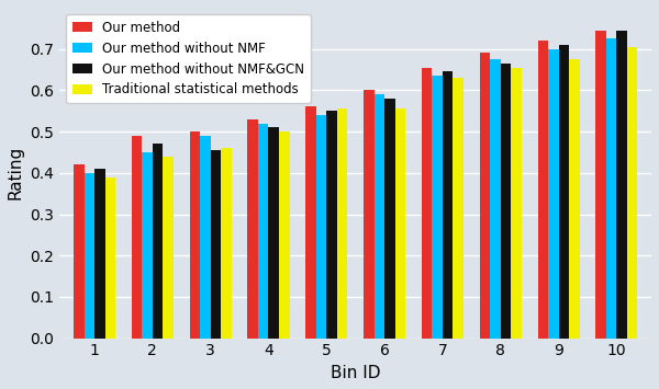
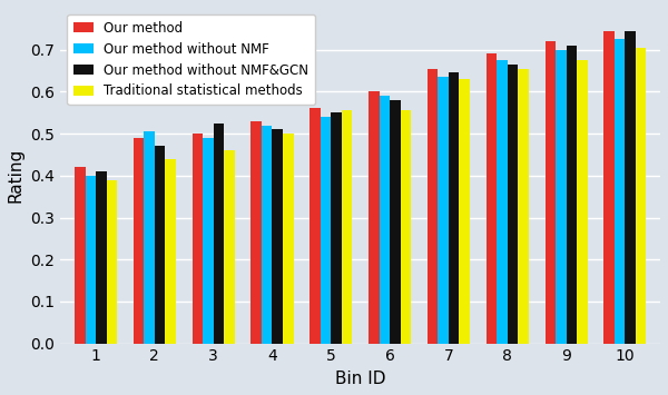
Our method without NMF/2: 0.450 -> 0.505
Our method without NMF&GCN/3: 0.455 -> 0.525
